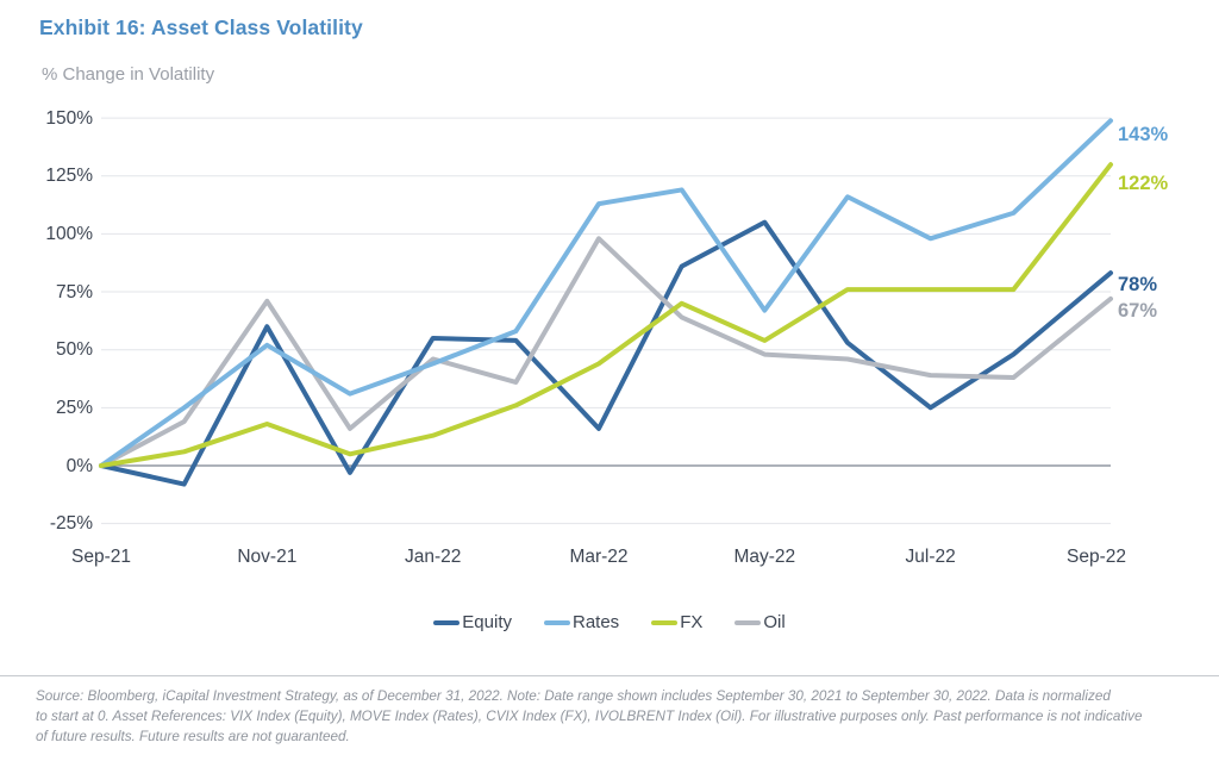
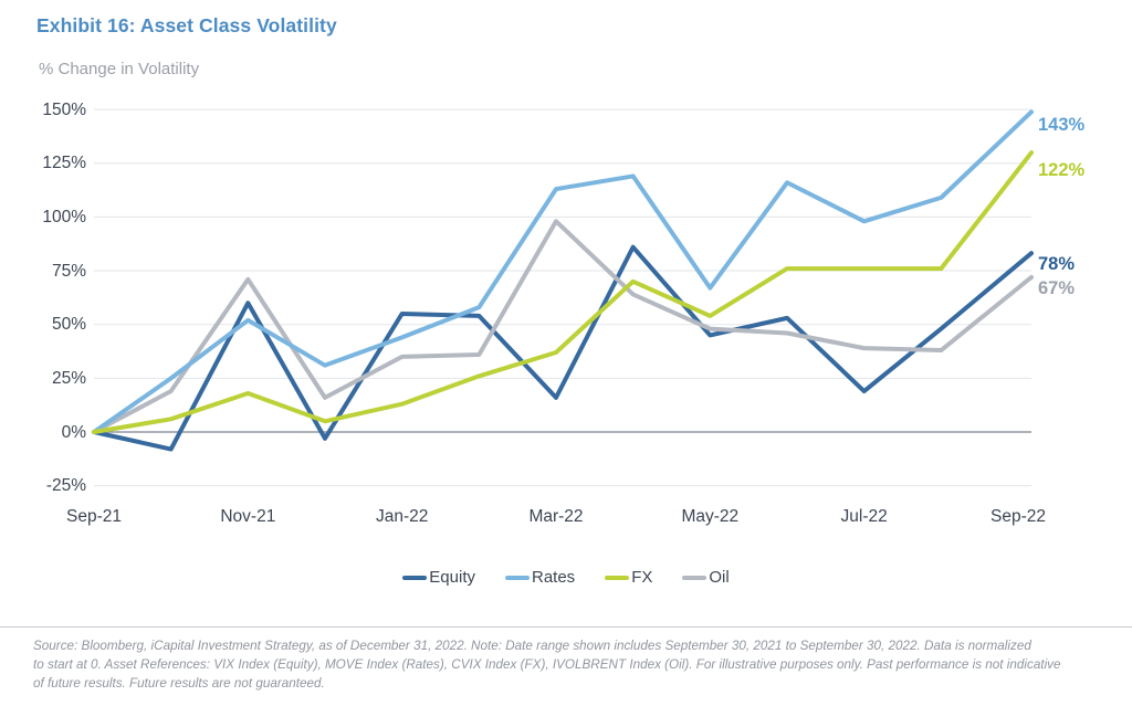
Oil/Jan-22: 46% -> 35%
FX/Mar-22: 44% -> 37%
Equity/May-22: 105% -> 45%
Equity/Jul-22: 25% -> 19%
